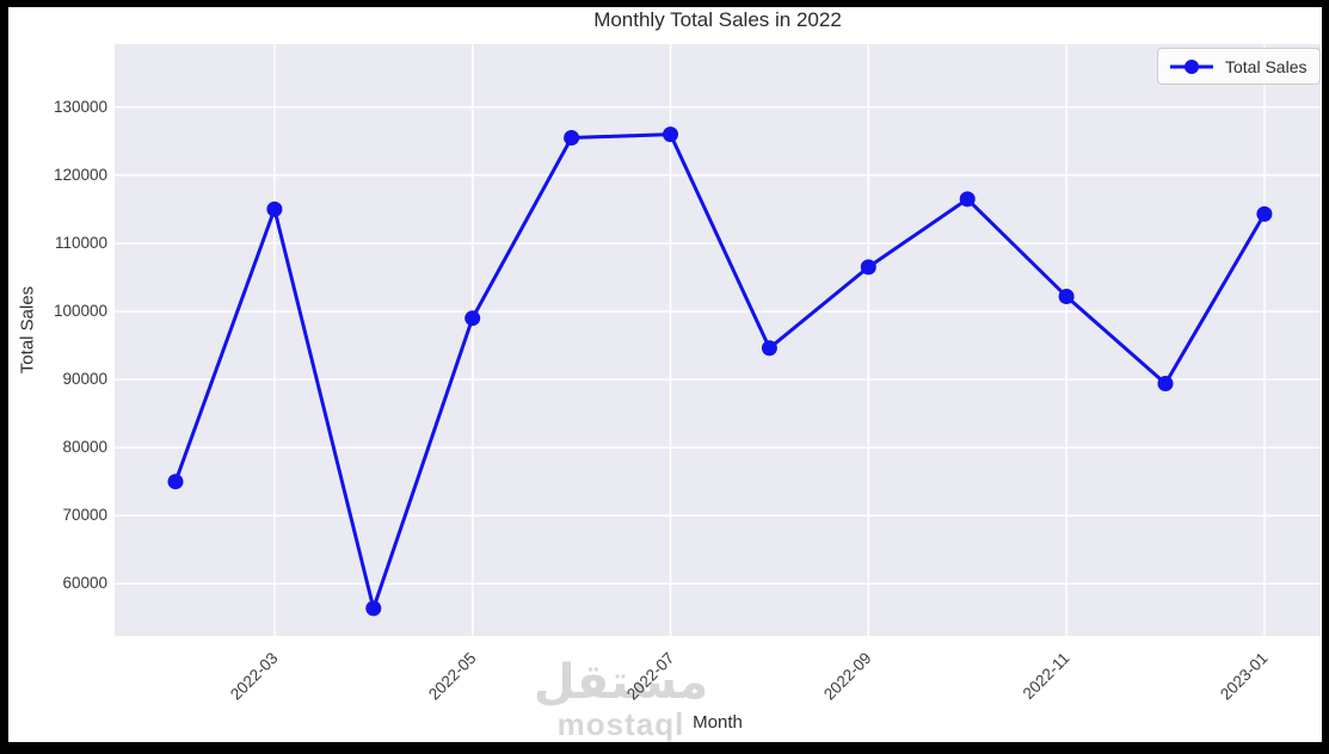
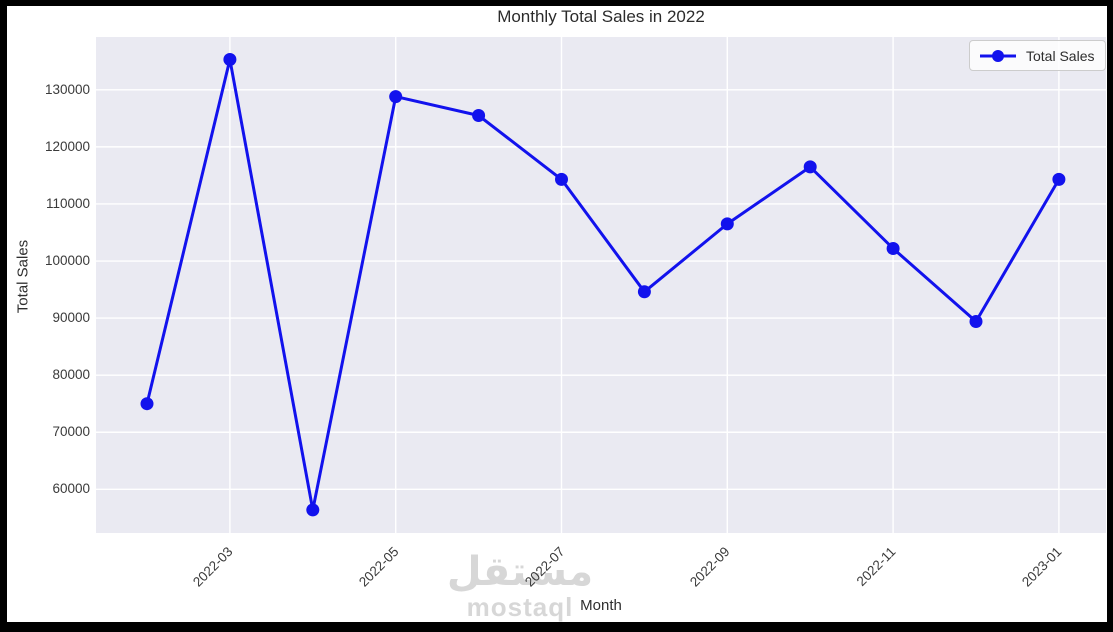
2022-03: 115000 -> 135000
2022-05: 99000 -> 129000
2022-07: 126000 -> 114000
